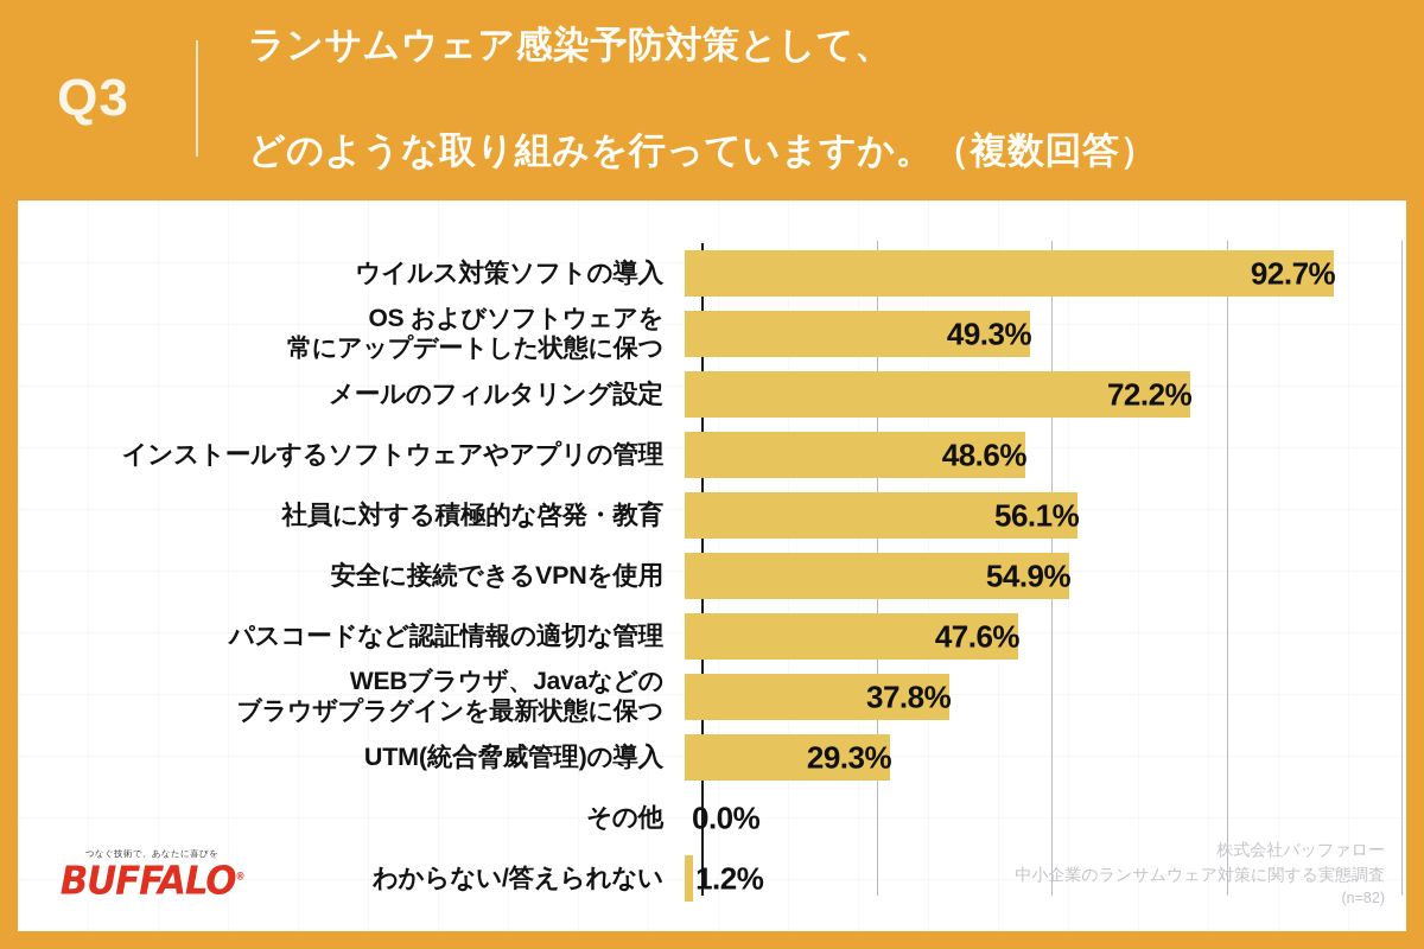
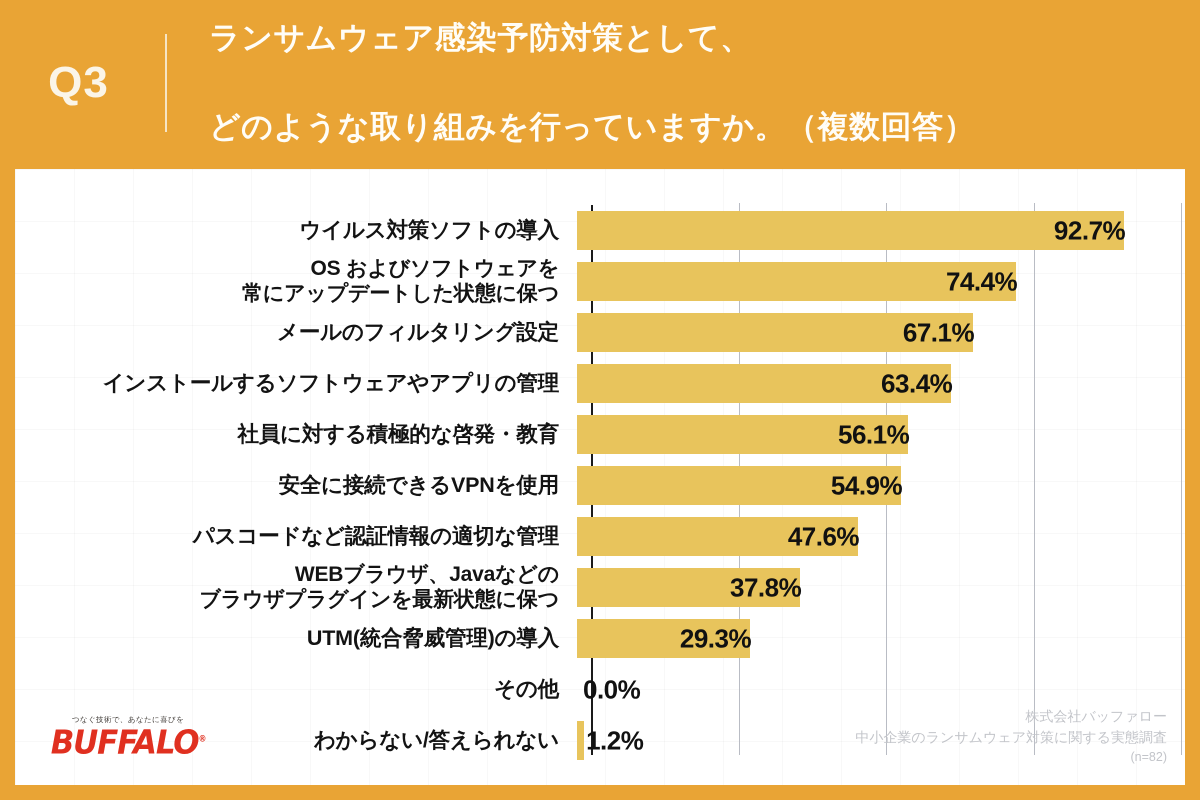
OS およびソフトウェアを 常にアップデートした状態に保つ: 49.3% -> 74.4%
メールのフィルタリング設定: 72.2% -> 67.1%
インストールするソフトウェアやアプリの管理: 48.6% -> 63.4%
